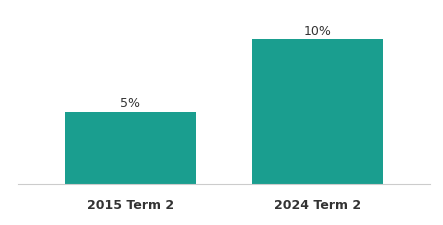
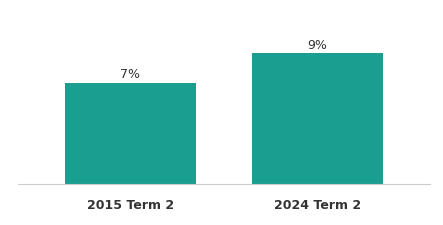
2015 Term 2: 5% -> 7%
2024 Term 2: 10% -> 9%
